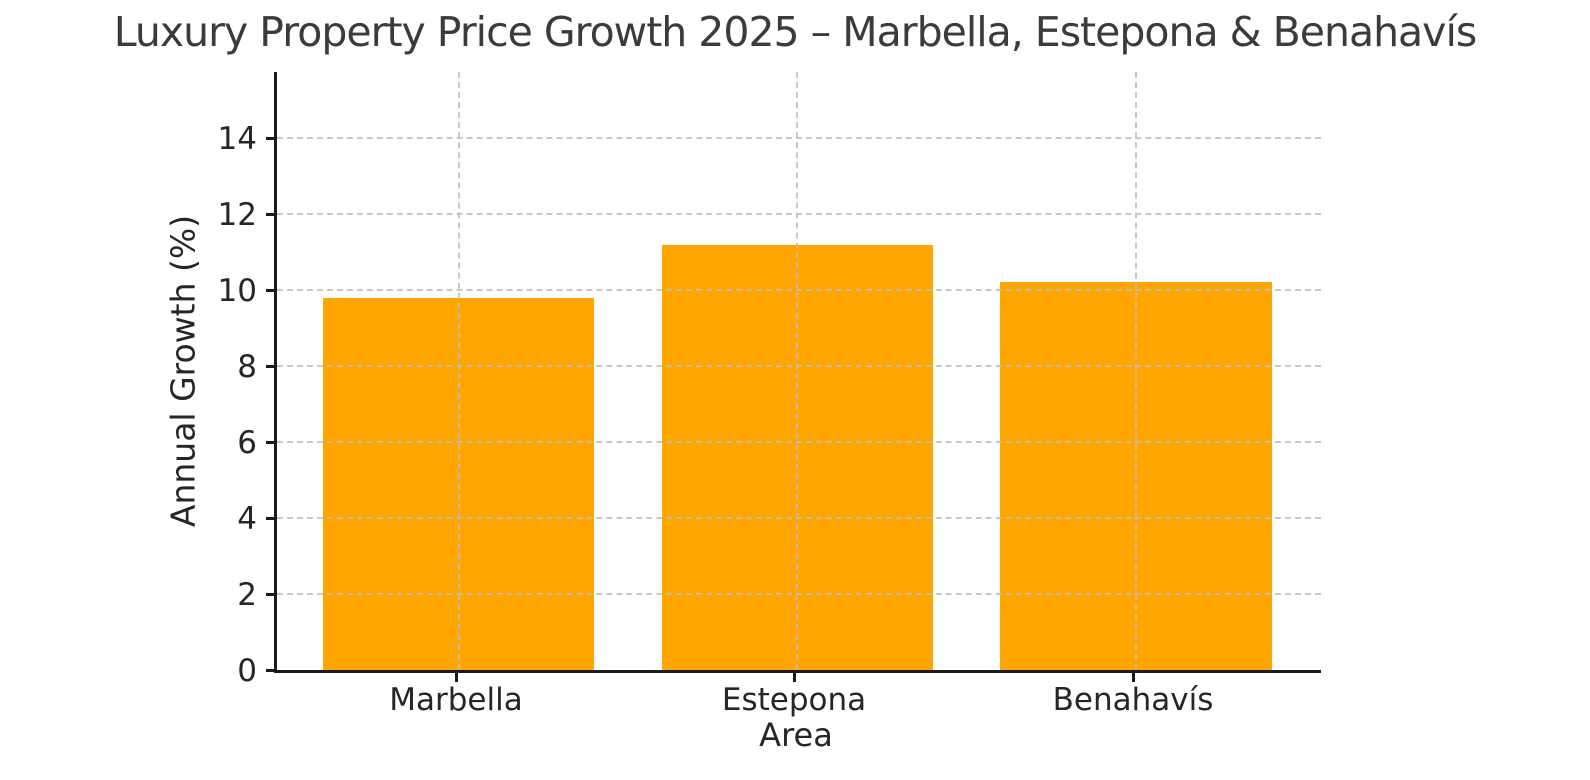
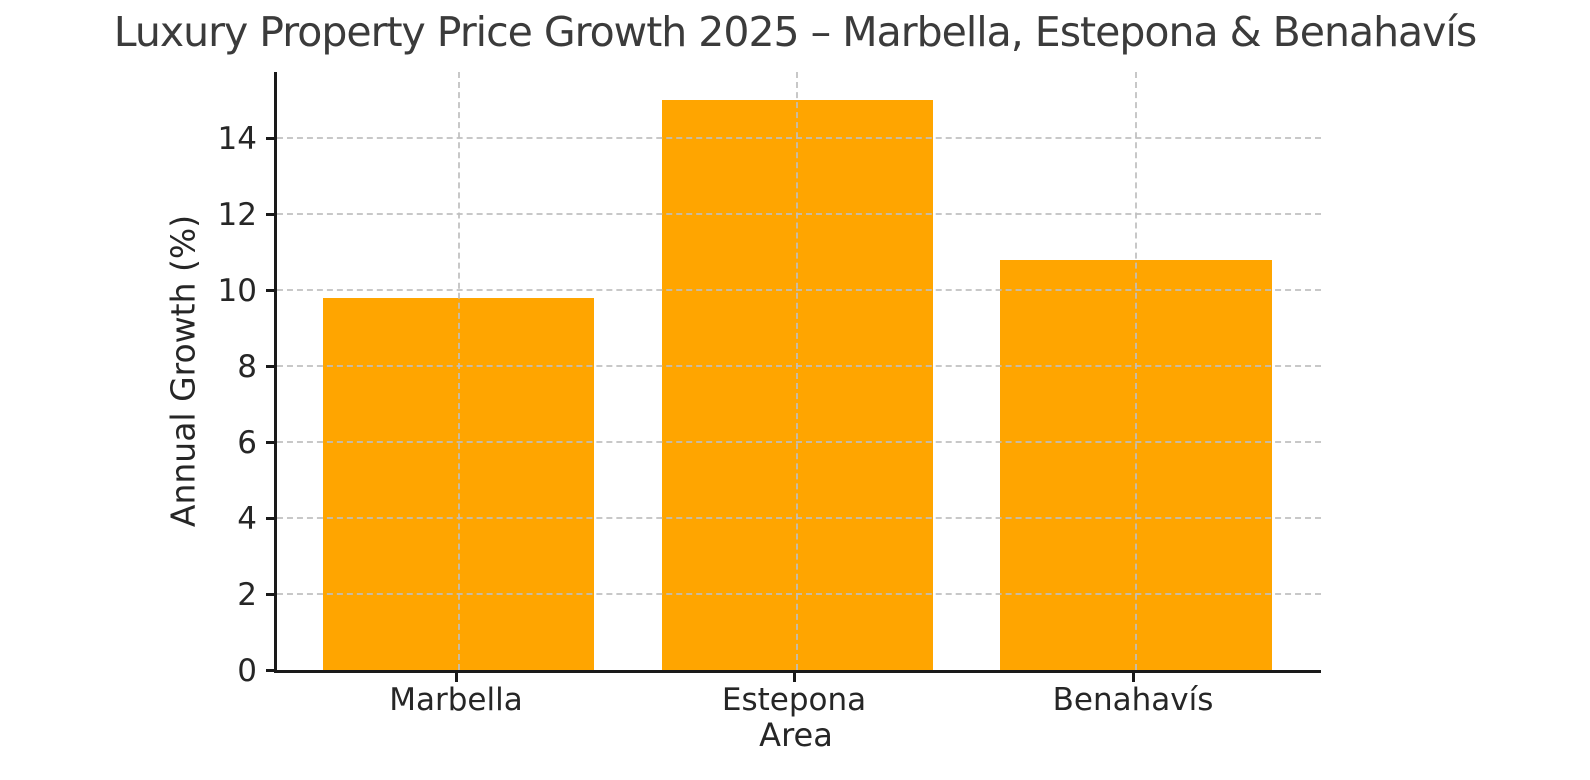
Estepona: 11.2 -> 15.0
Benahavís: 10.2 -> 10.8
